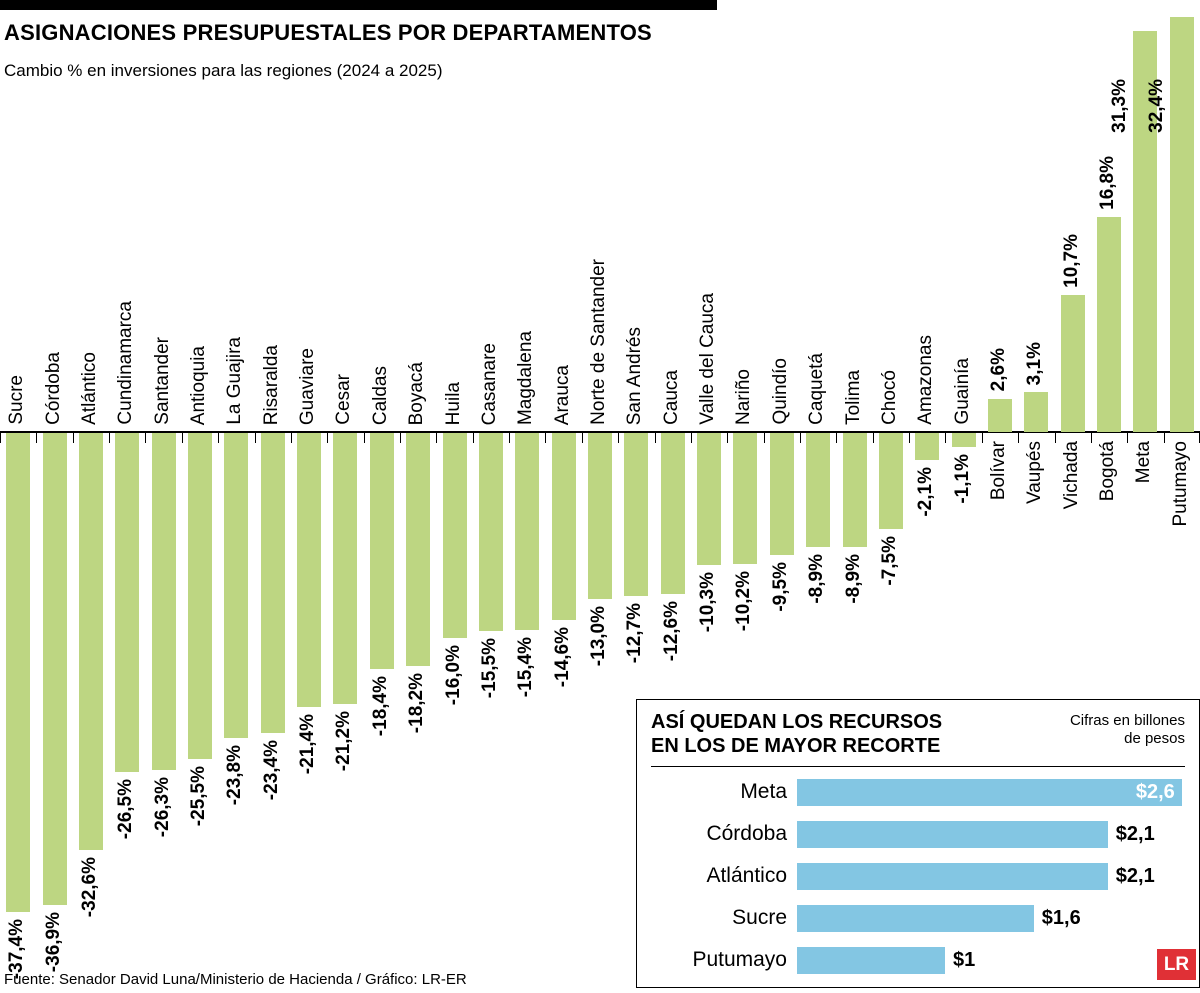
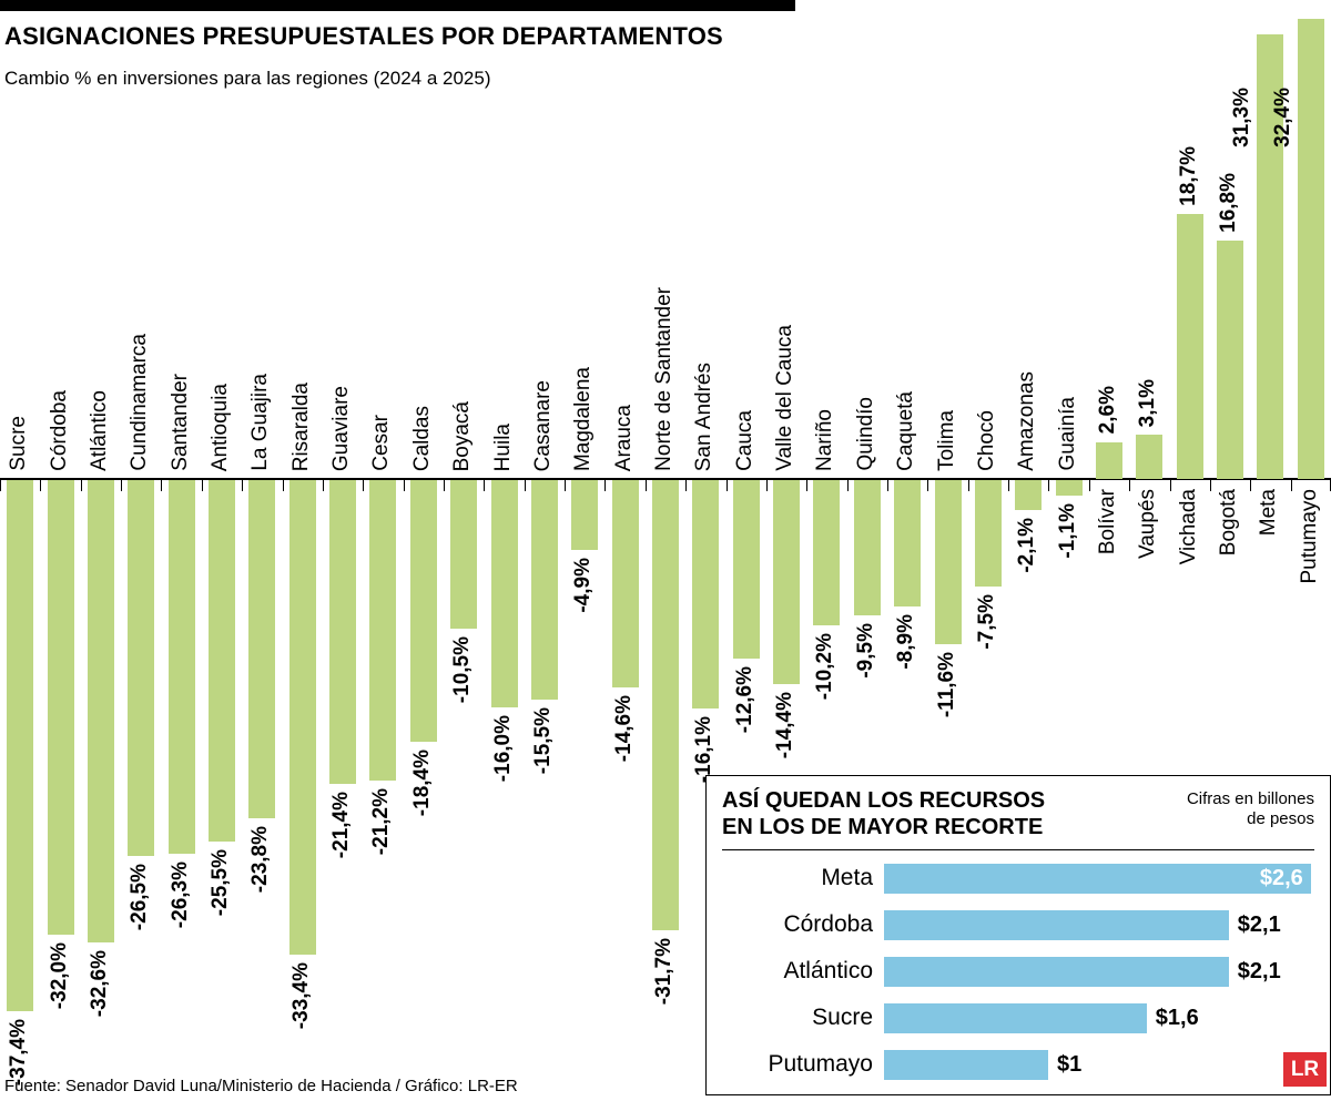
Córdoba: -36,9% -> -32,0%
Risaralda: -23,4% -> -33,4%
Boyacá: -18,2% -> -10,5%
Magdalena: -15,4% -> -4,9%
Norte de Santander: -13,0% -> -31,7%
San Andrés: -12,7% -> -16,1%
Valle del Cauca: -10,3% -> -14,4%
Tolima: -8,9% -> -11,6%
Vichada: 10,7% -> 18,7%
